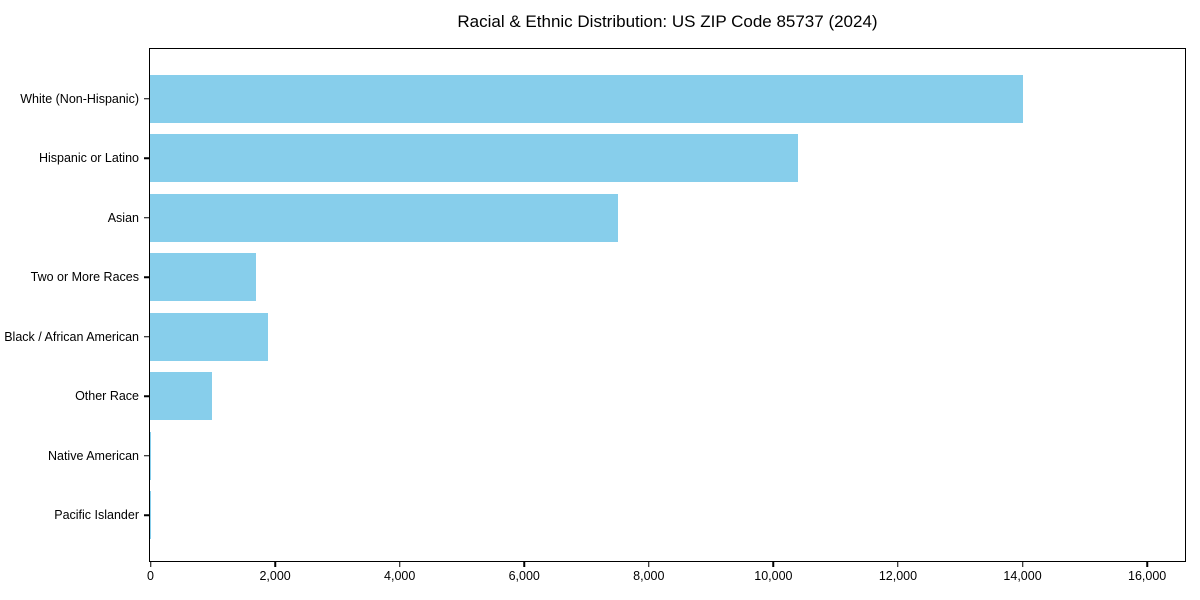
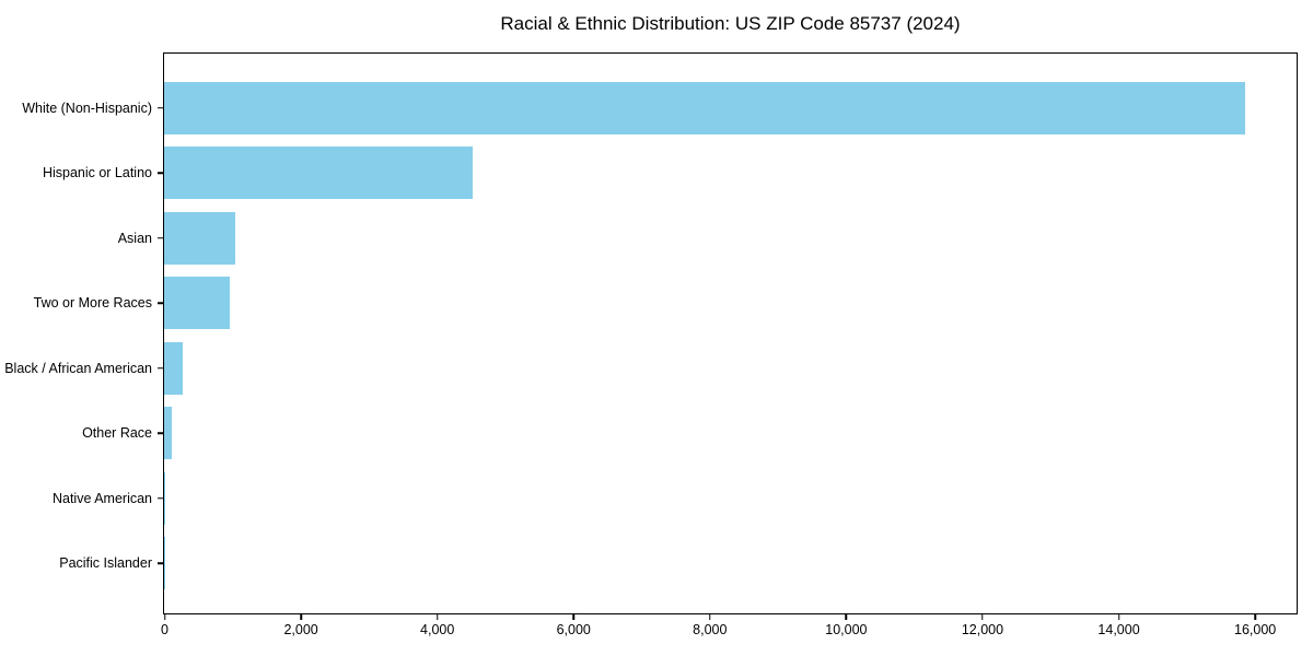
White (Non-Hispanic): 14000 -> 15800
Hispanic or Latino: 10400 -> 4500
Asian: 7500 -> 1000
Two or More Races: 1700 -> 1000
Black / African American: 1900 -> 300
Other Race: 1000 -> 100
